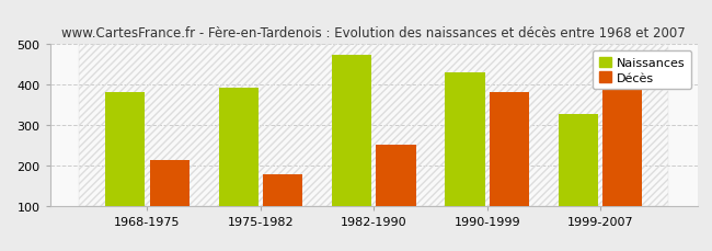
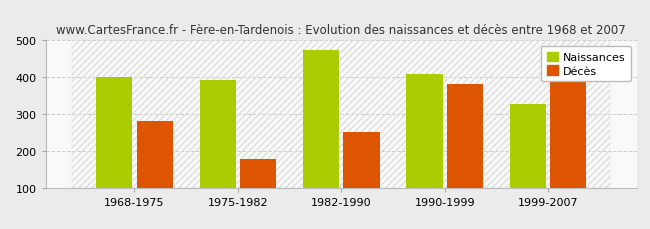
Naissances/1968-1975: 382 -> 400
Décès/1968-1975: 212 -> 280
Naissances/1990-1999: 430 -> 410
